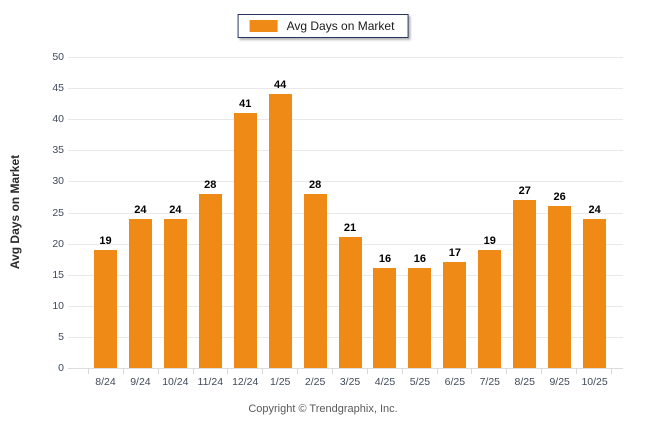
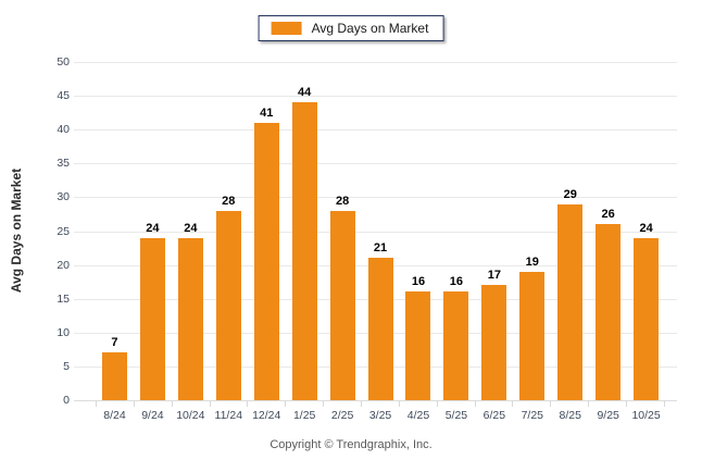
8/24: 19 -> 7
8/25: 27 -> 29
